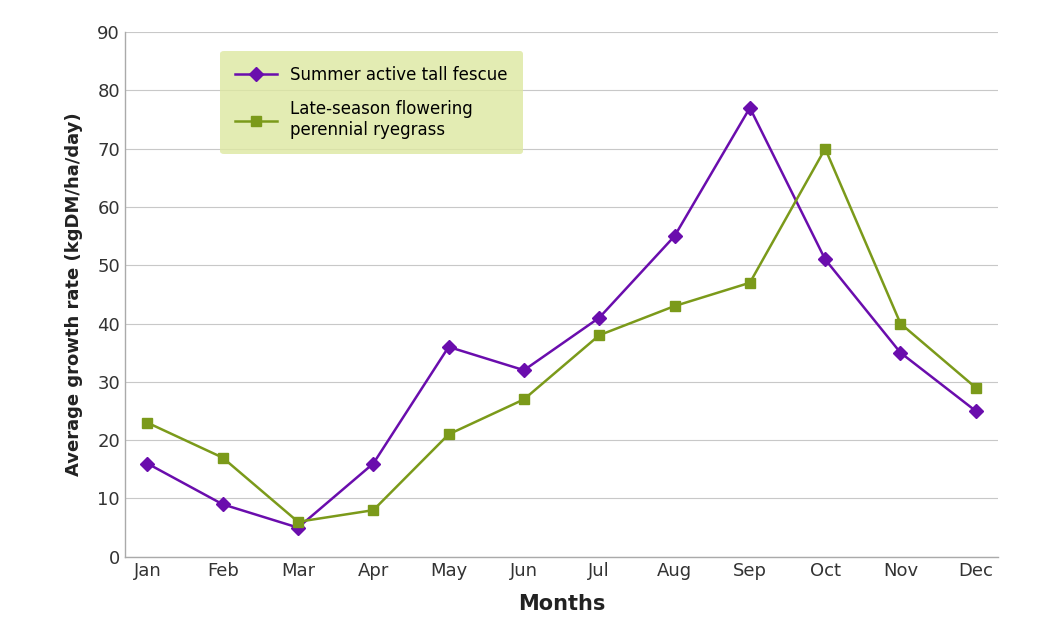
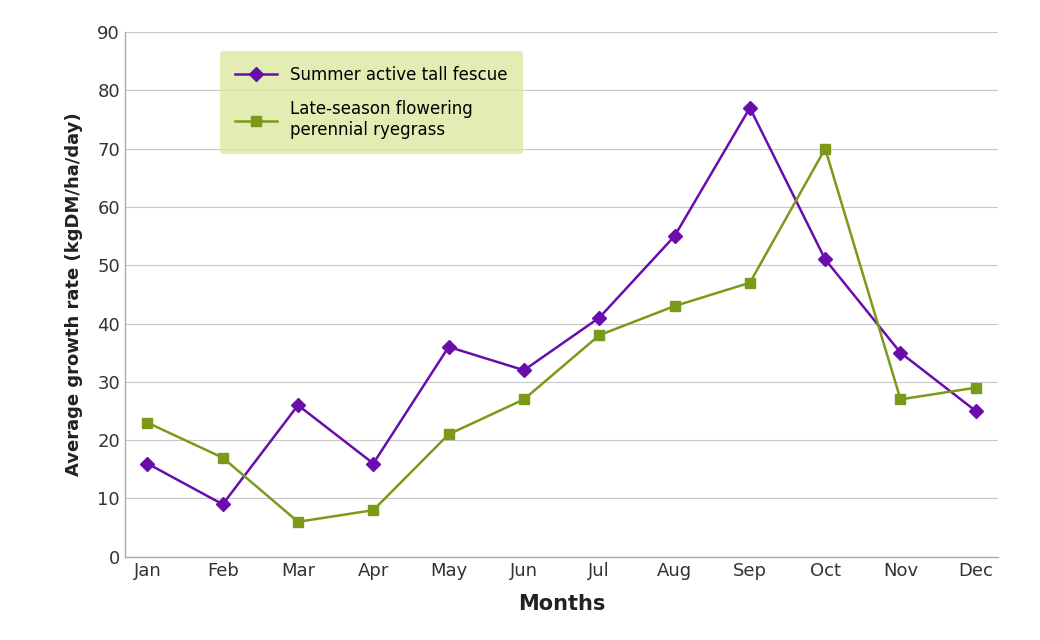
Summer active tall fescue/Mar: 5 -> 26
Late-season flowering perennial ryegrass/Nov: 40 -> 27
